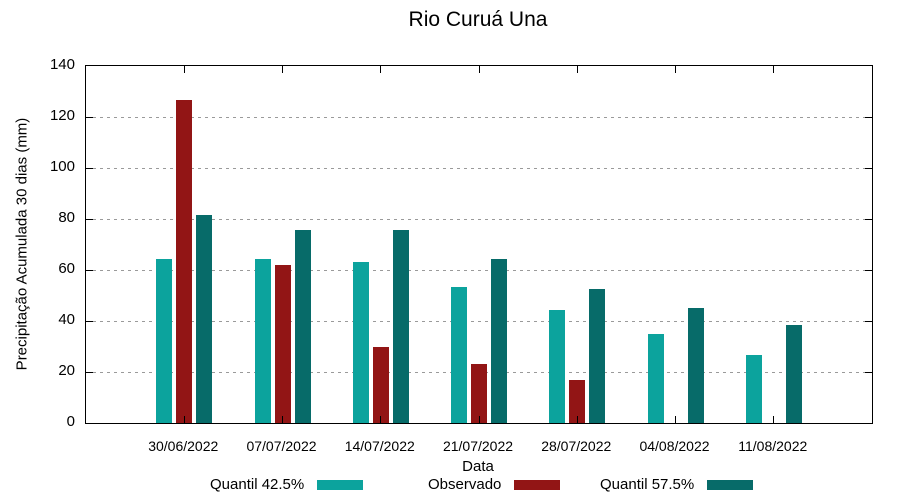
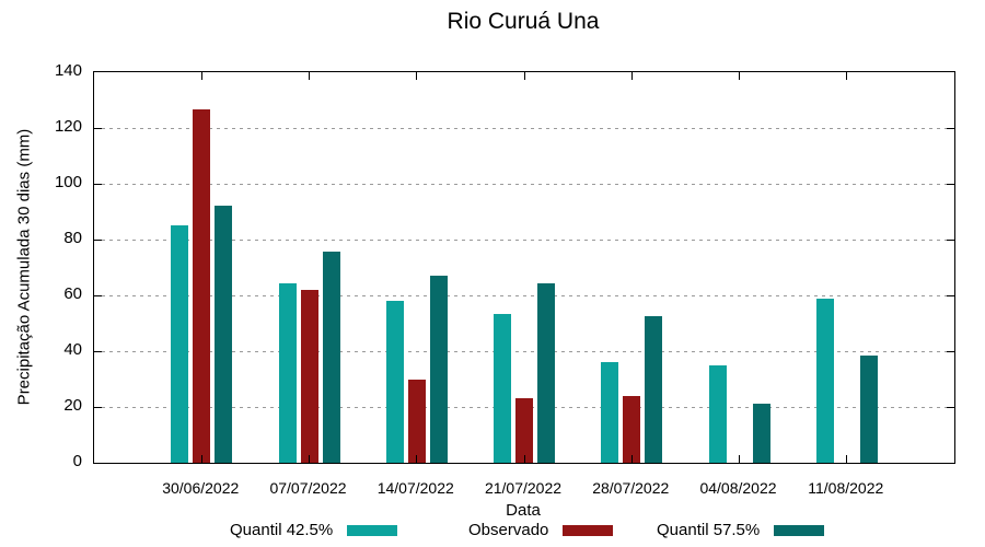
Quantil 42.5%/30/06/2022: 64 -> 85
Quantil 57.5%/30/06/2022: 82 -> 92
Quantil 42.5%/14/07/2022: 63 -> 58
Quantil 57.5%/14/07/2022: 76 -> 67
Quantil 42.5%/28/07/2022: 44 -> 36
Observado/28/07/2022: 17 -> 24
Quantil 57.5%/04/08/2022: 45 -> 21
Quantil 42.5%/11/08/2022: 26 -> 59
